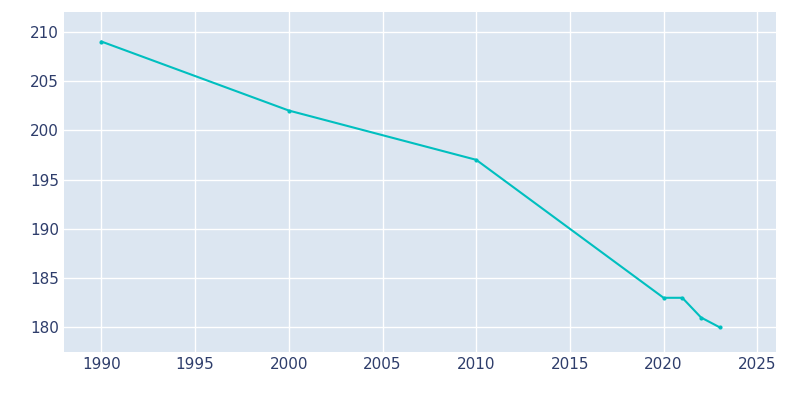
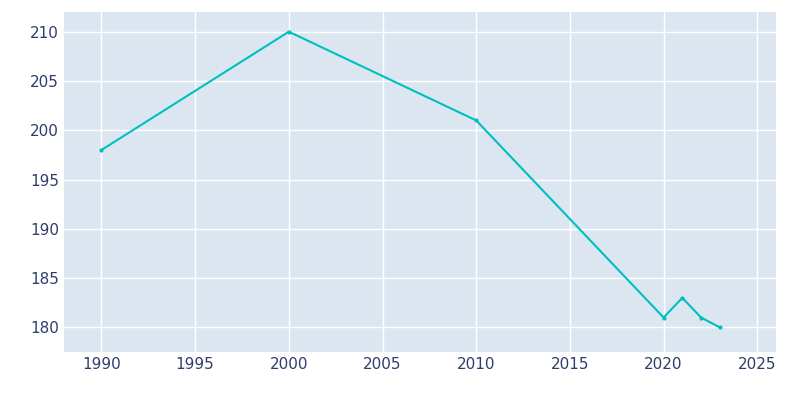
1990: 209 -> 198
2000: 202 -> 210
2010: 197 -> 201
2020: 183 -> 181
